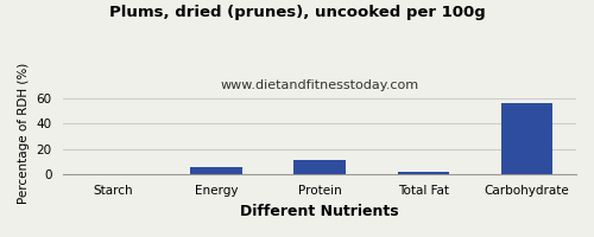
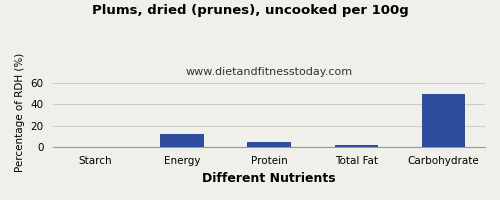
Energy: 5 -> 12
Protein: 11 -> 4
Carbohydrate: 56 -> 50
